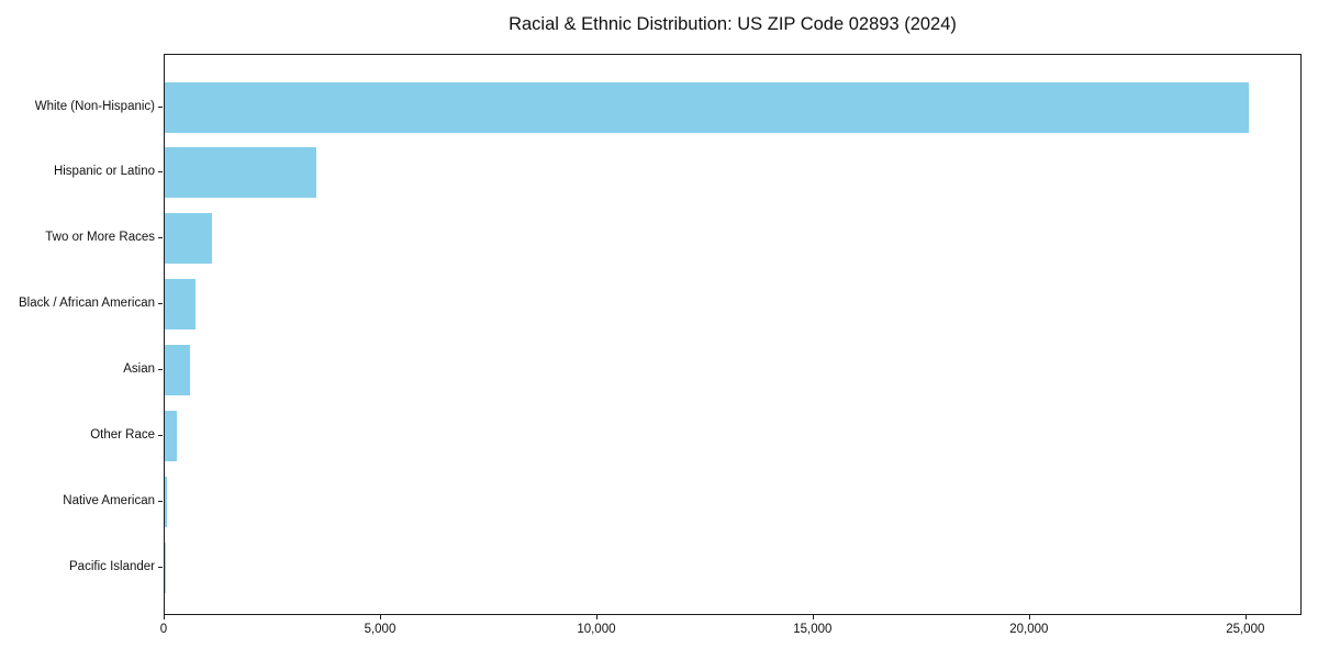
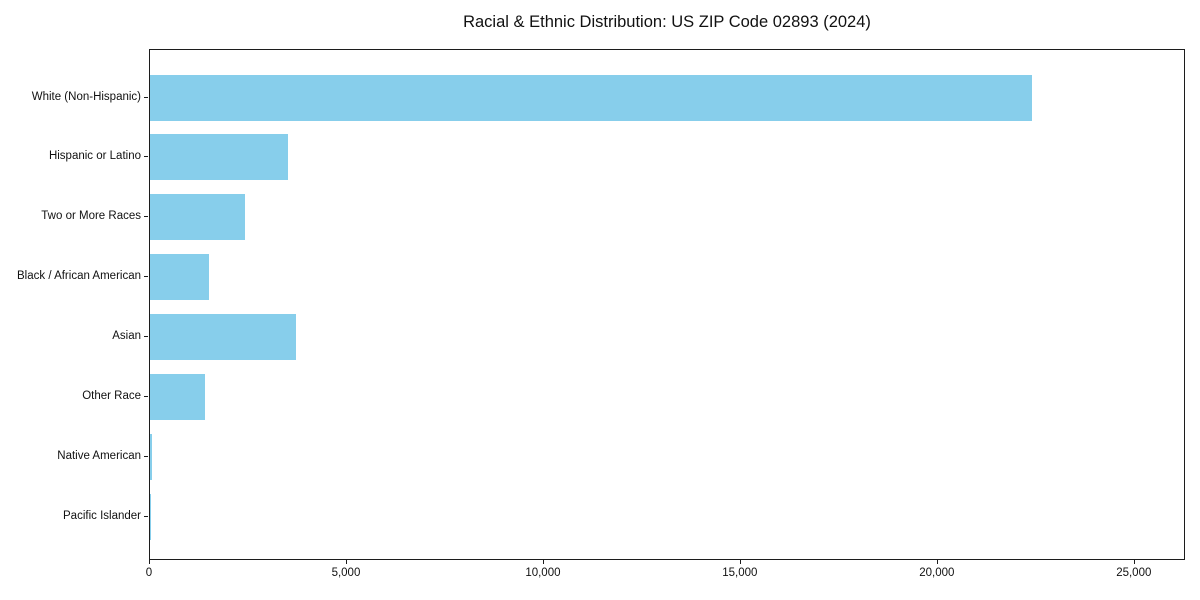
White (Non-Hispanic): 25000 -> 22400
Two or More Races: 1100 -> 2400
Black / African American: 700 -> 1500
Asian: 600 -> 3700
Other Race: 300 -> 1400
